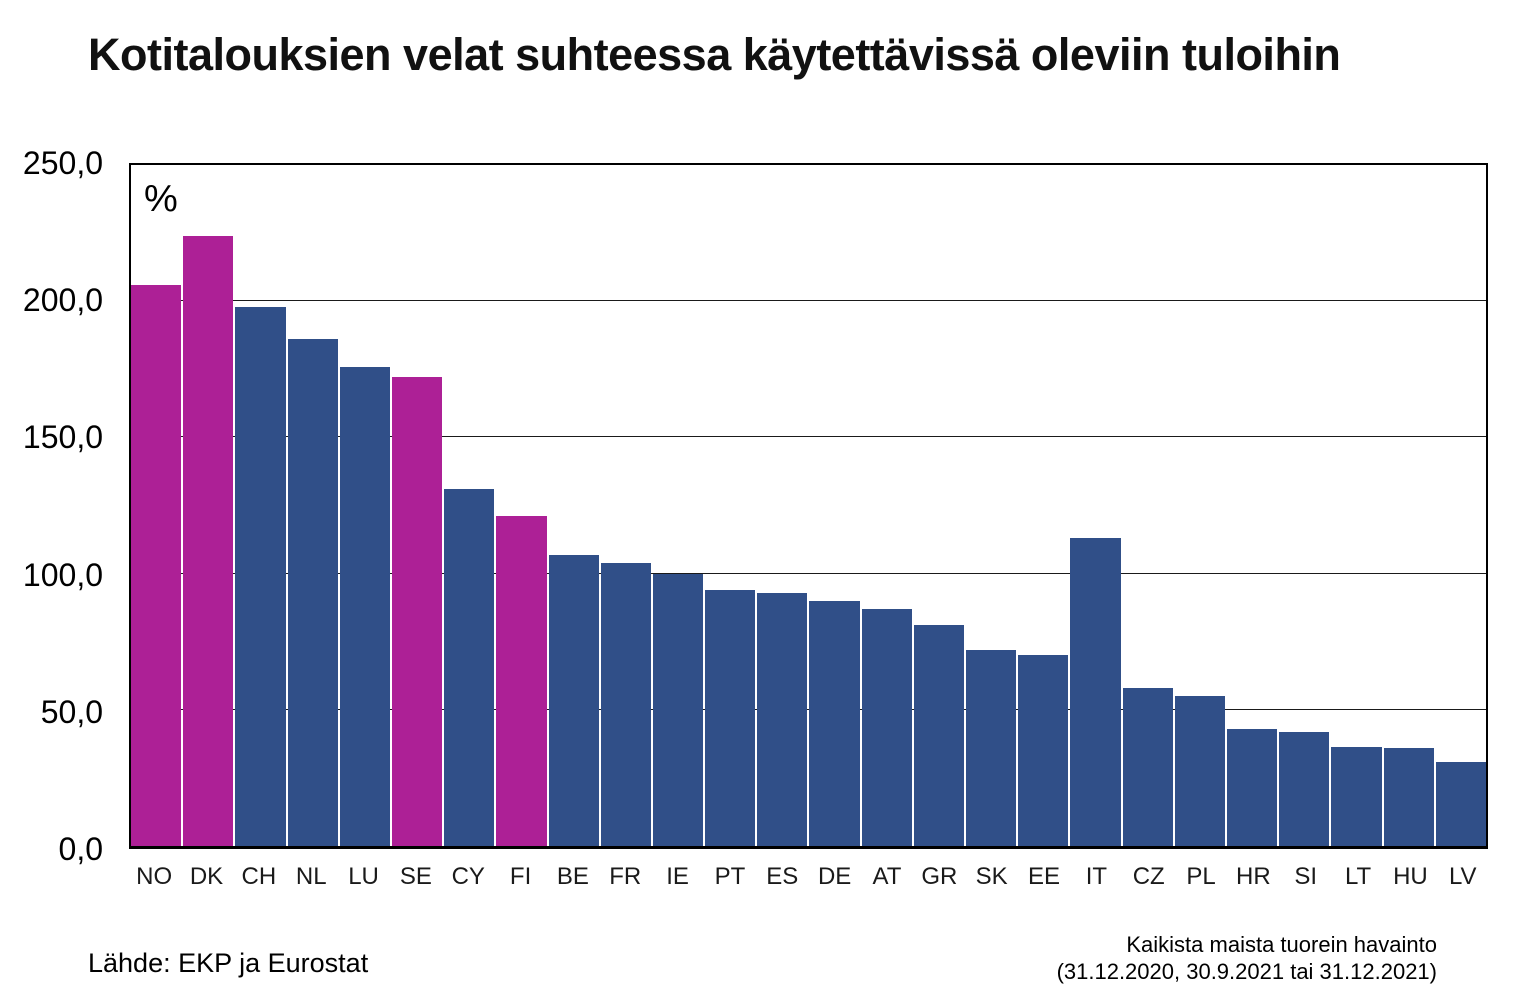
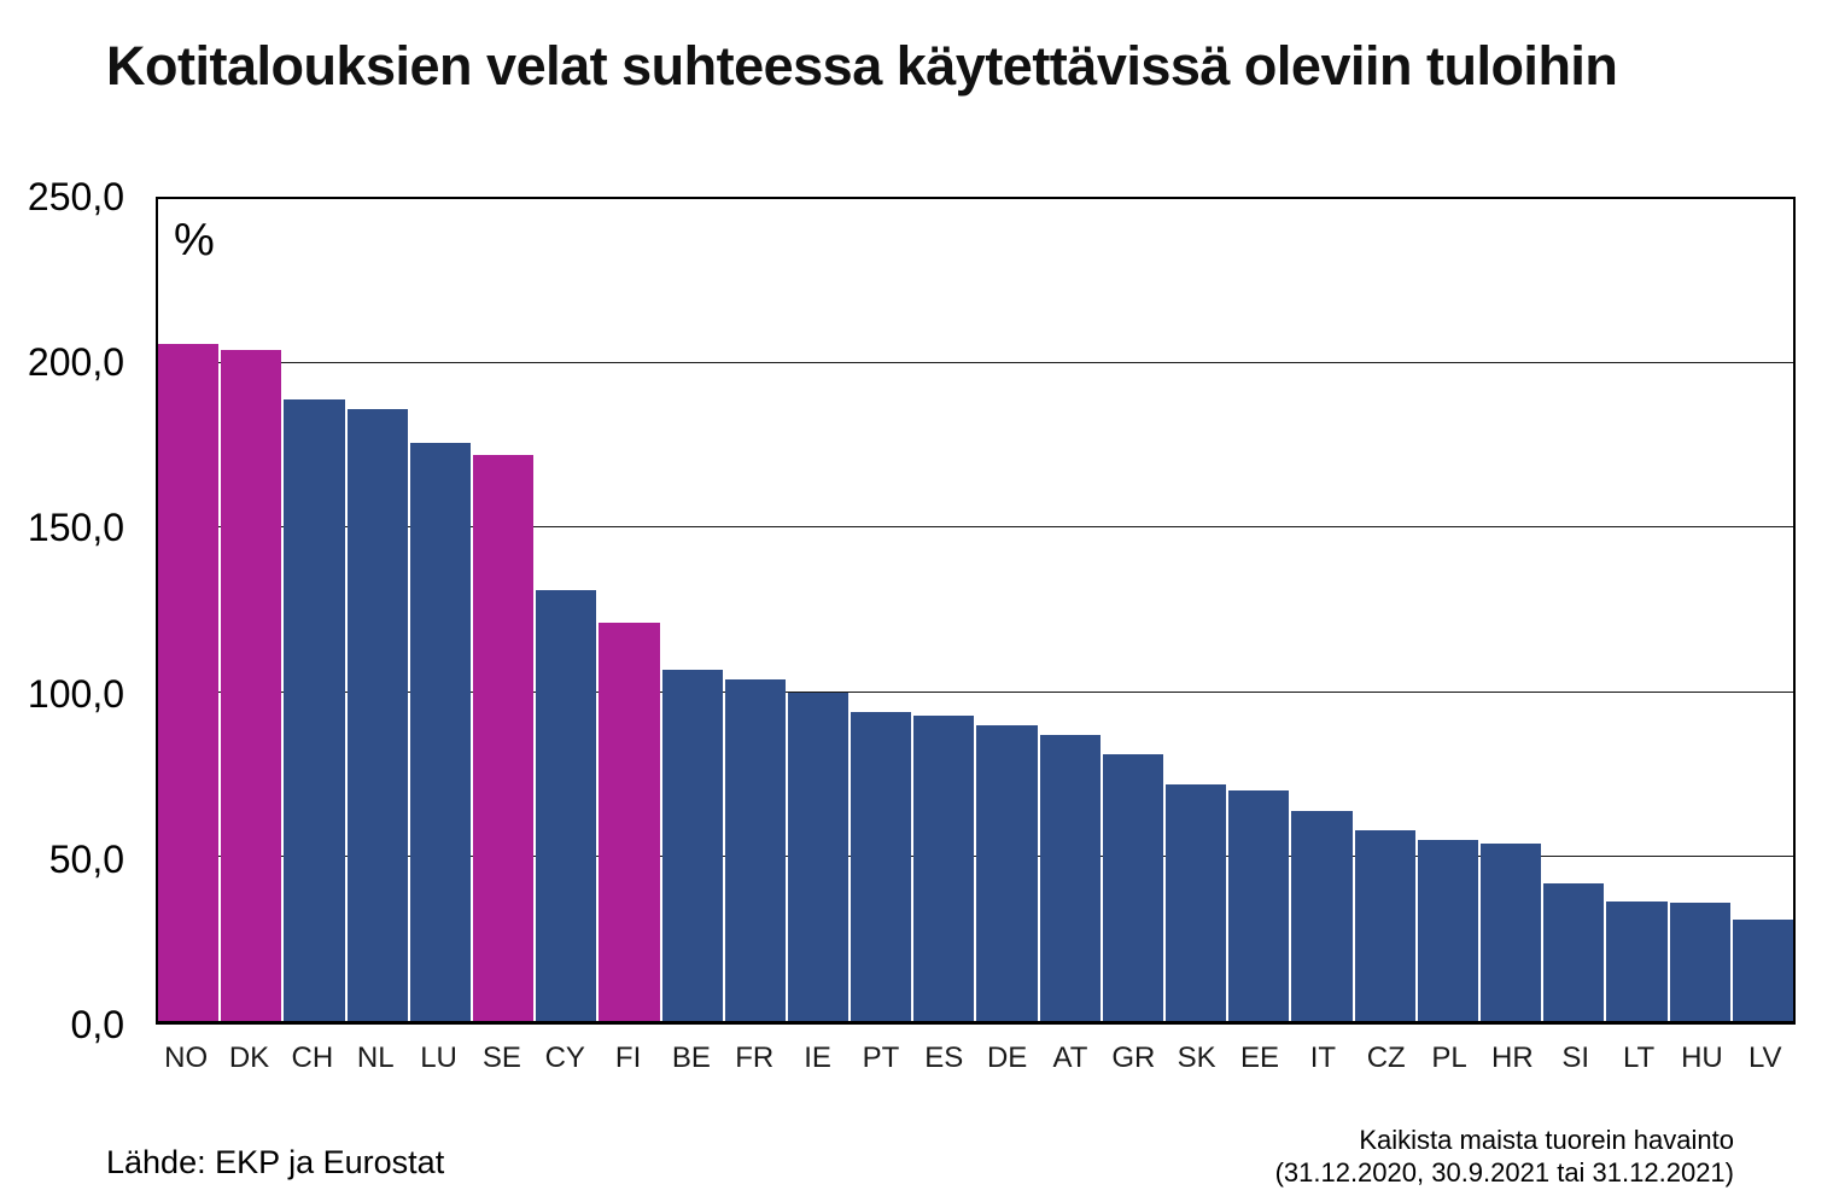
DK: 224 -> 204
CH: 198 -> 189
IT: 113 -> 64
HR: 43 -> 54
